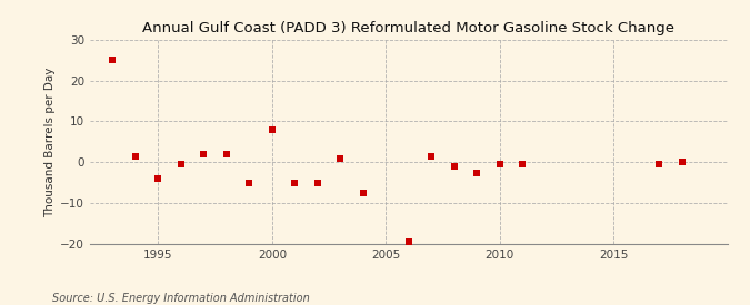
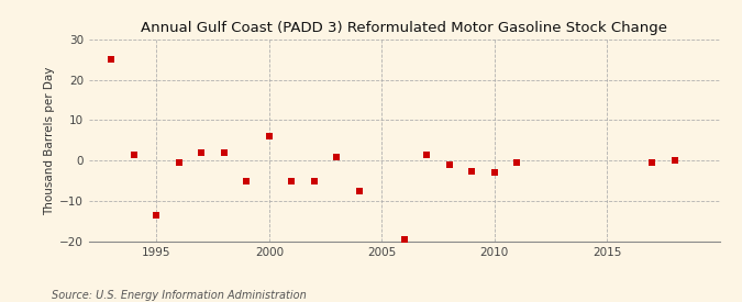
1995: -4.0 -> -13.5
2000: 8.0 -> 6.0
2010: -0.5 -> -3.0
